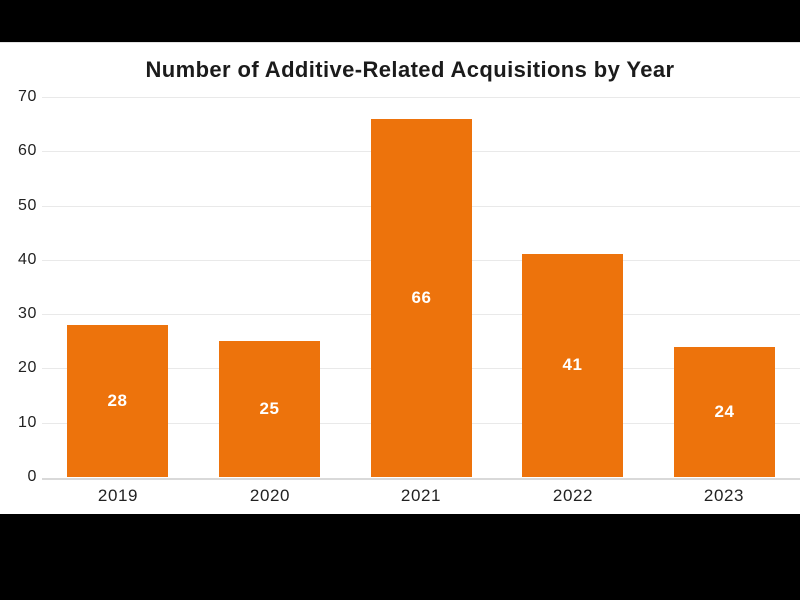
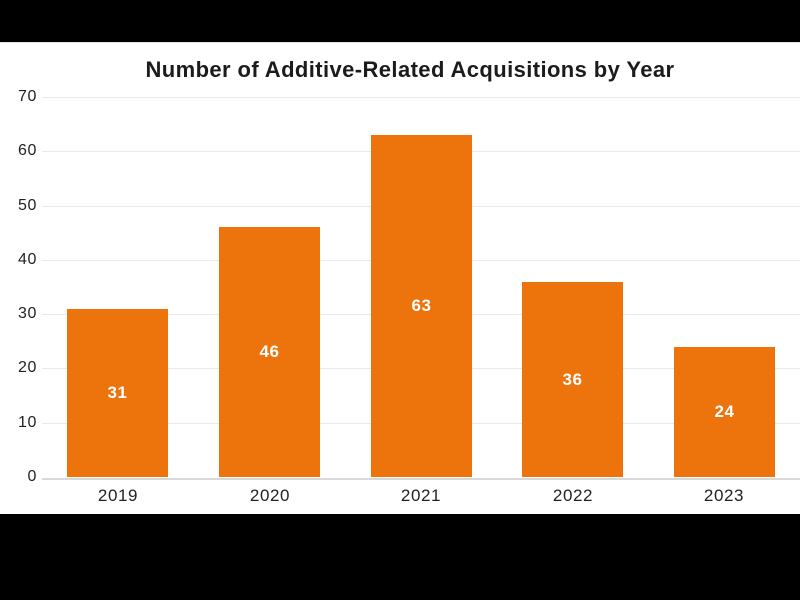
2019: 28 -> 31
2020: 25 -> 46
2021: 66 -> 63
2022: 41 -> 36
